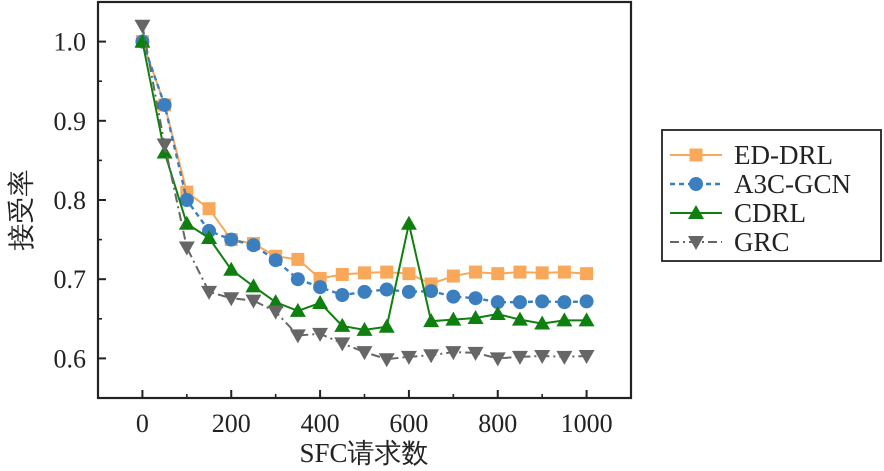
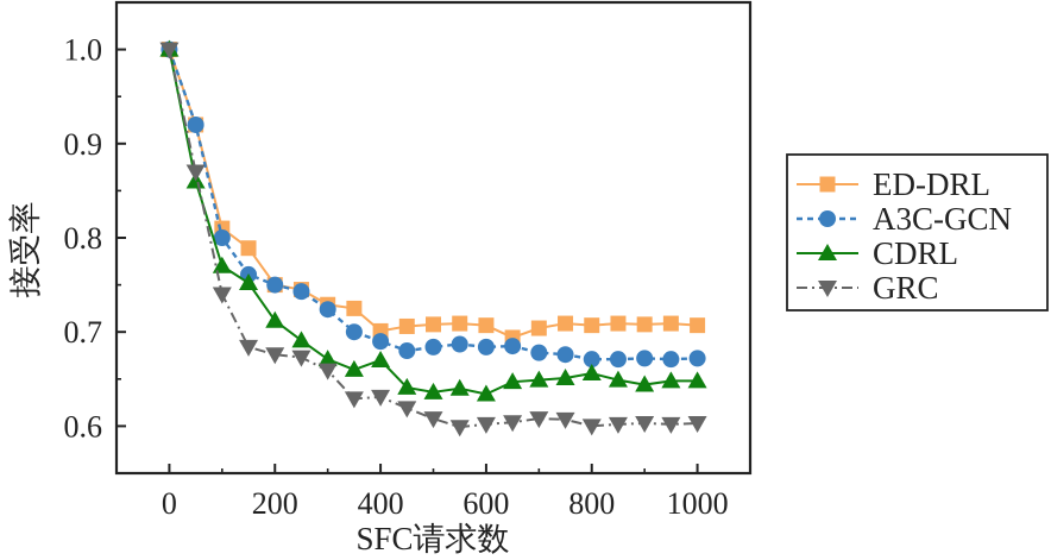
GRC/0: 1.02 -> 1.00
CDRL/600: 0.77 -> 0.63
